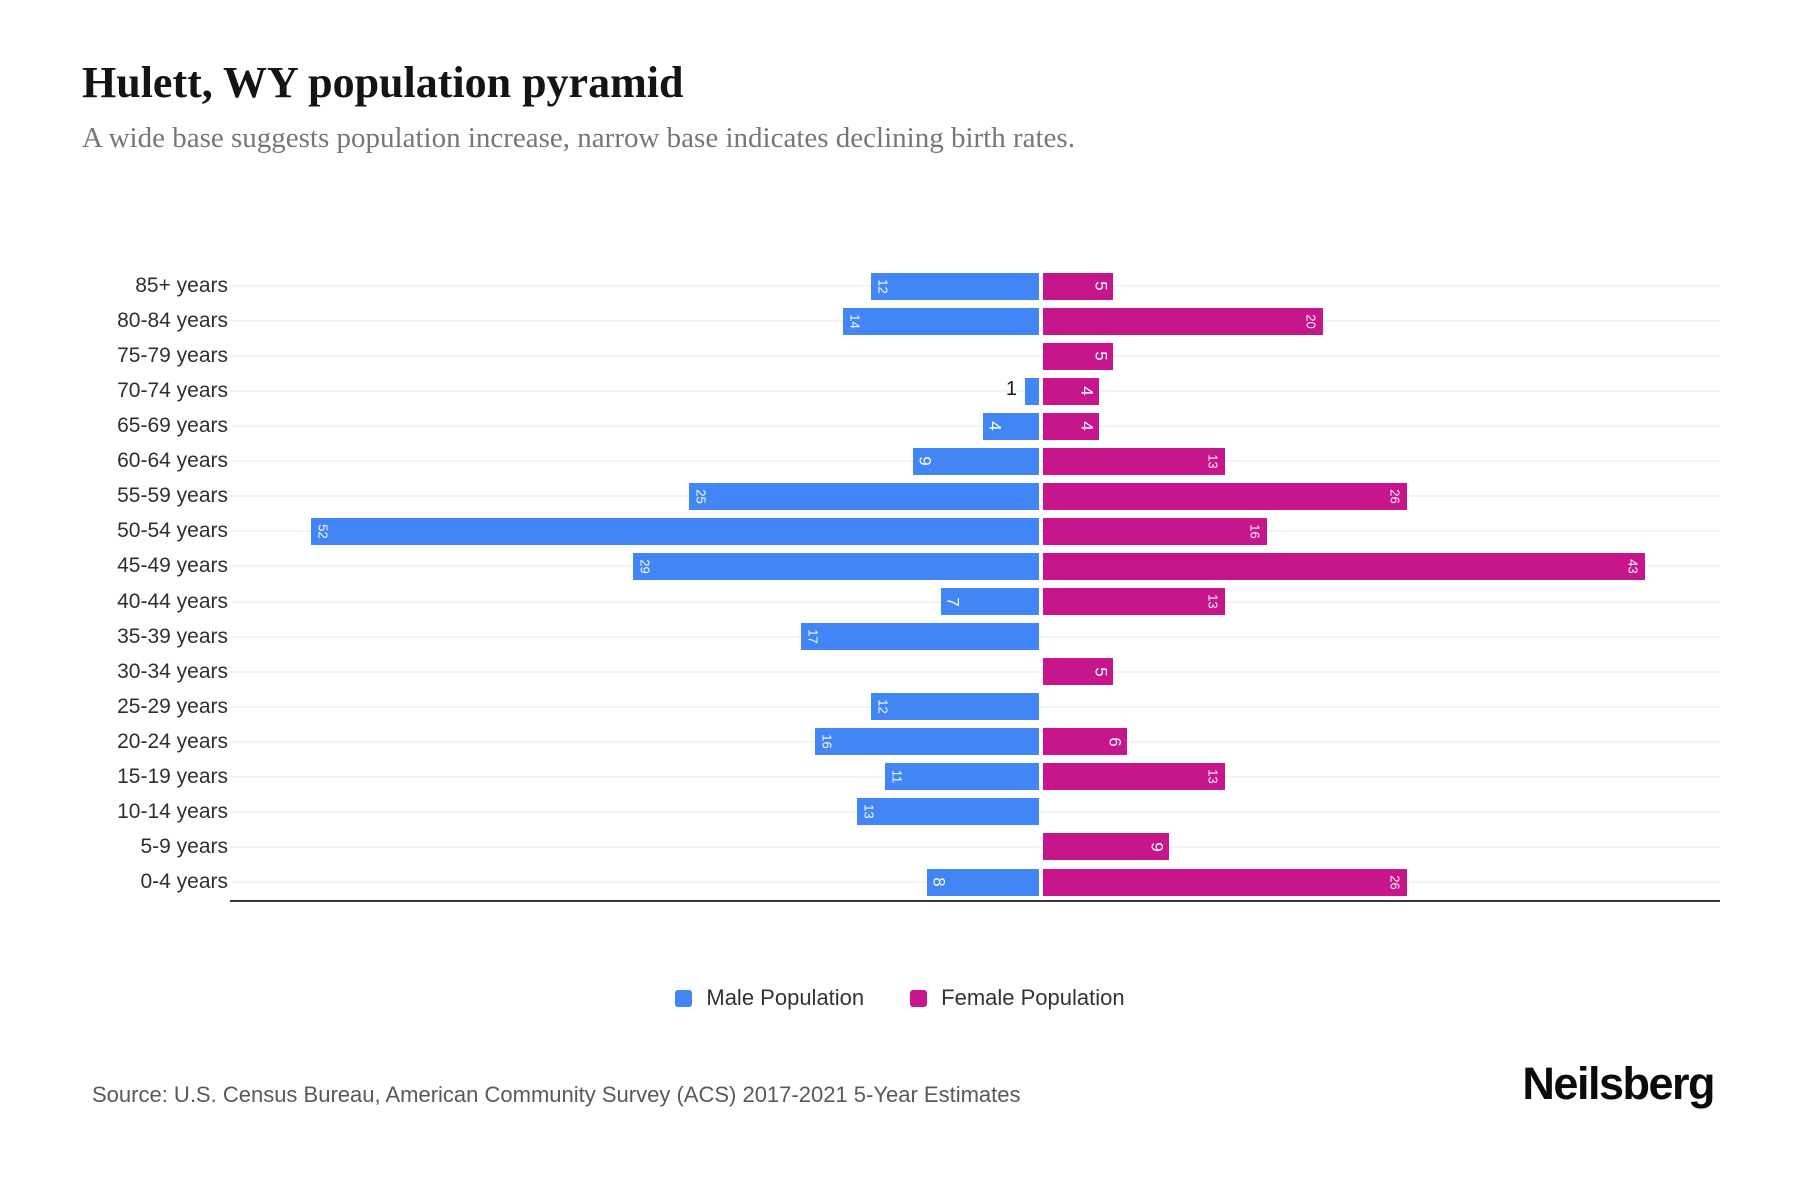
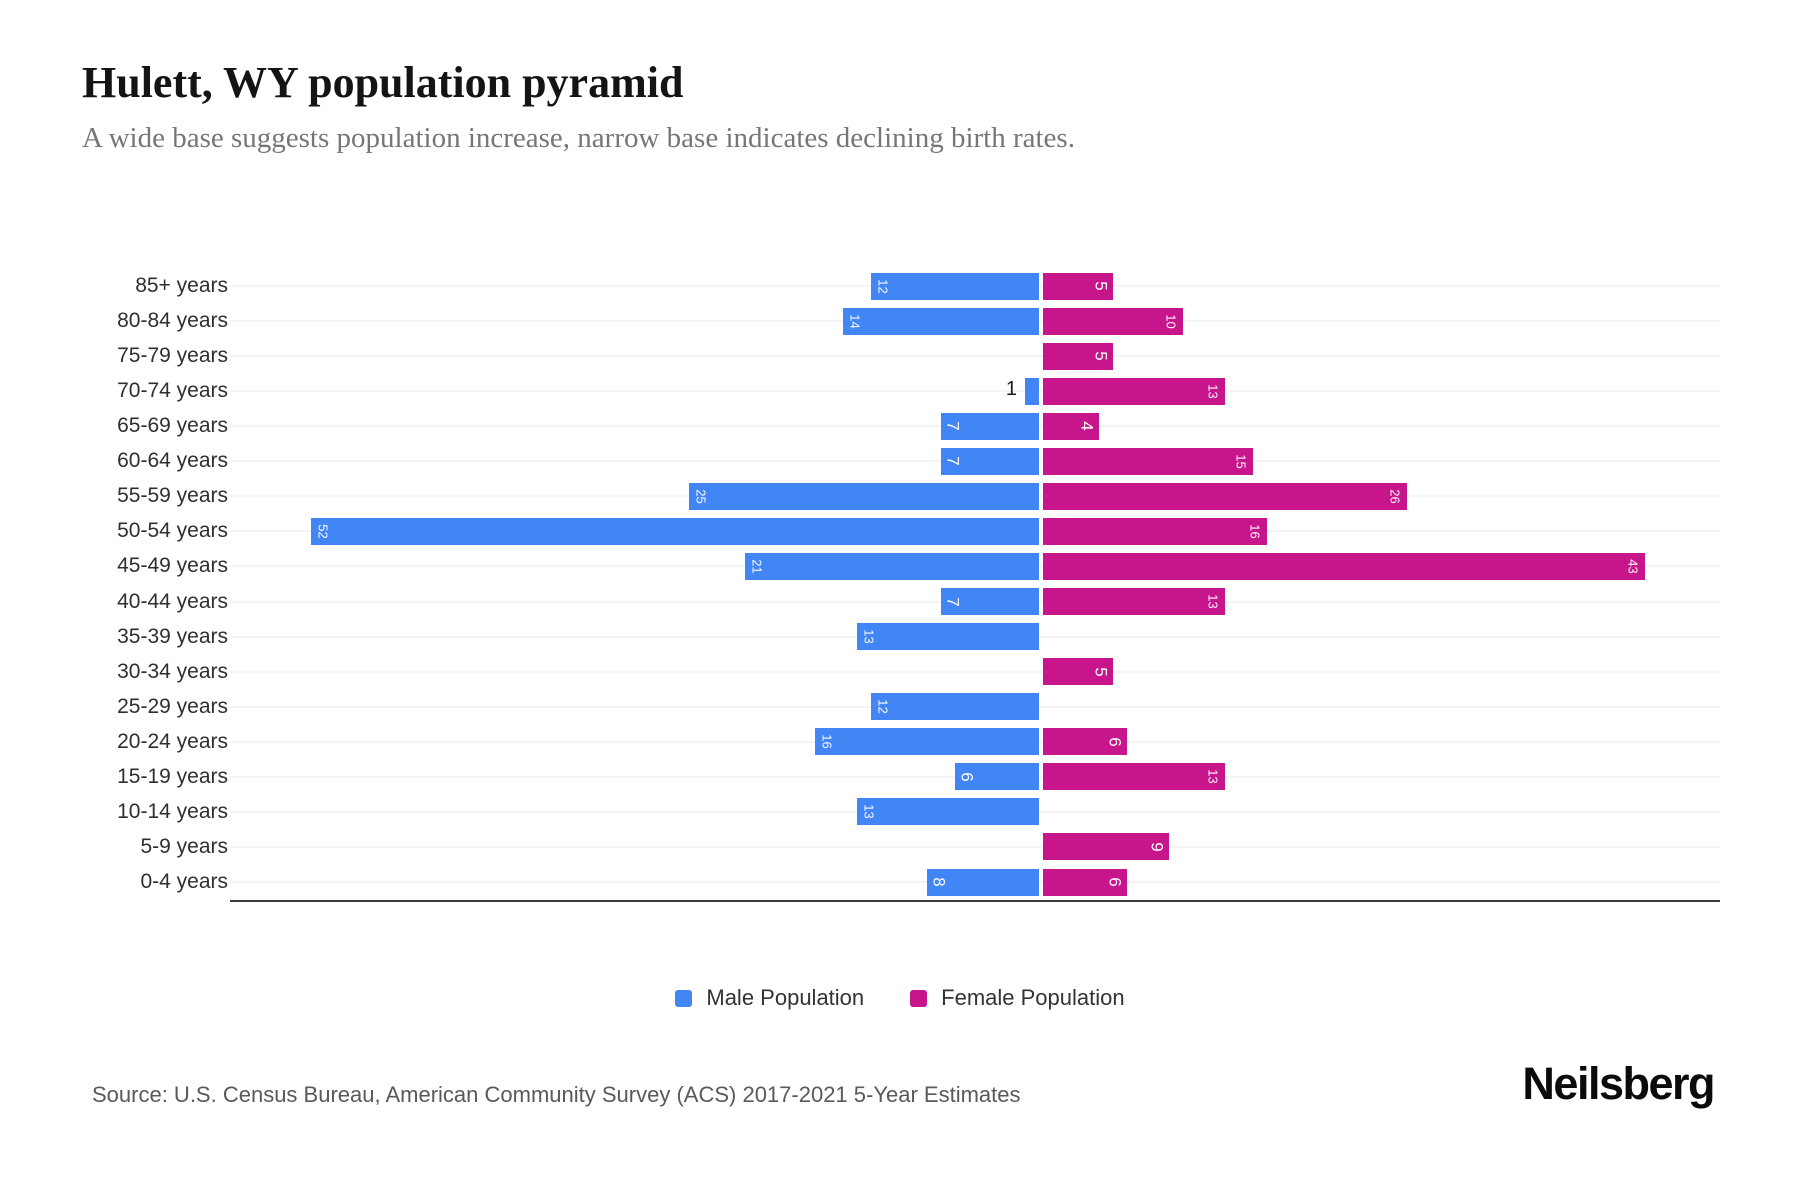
Female Population/80-84 years: 20 -> 10
Female Population/70-74 years: 4 -> 13
Male Population/65-69 years: 4 -> 7
Male Population/60-64 years: 9 -> 7
Female Population/60-64 years: 13 -> 15
Male Population/45-49 years: 29 -> 21
Male Population/35-39 years: 17 -> 13
Male Population/15-19 years: 11 -> 6
Female Population/0-4 years: 26 -> 6
